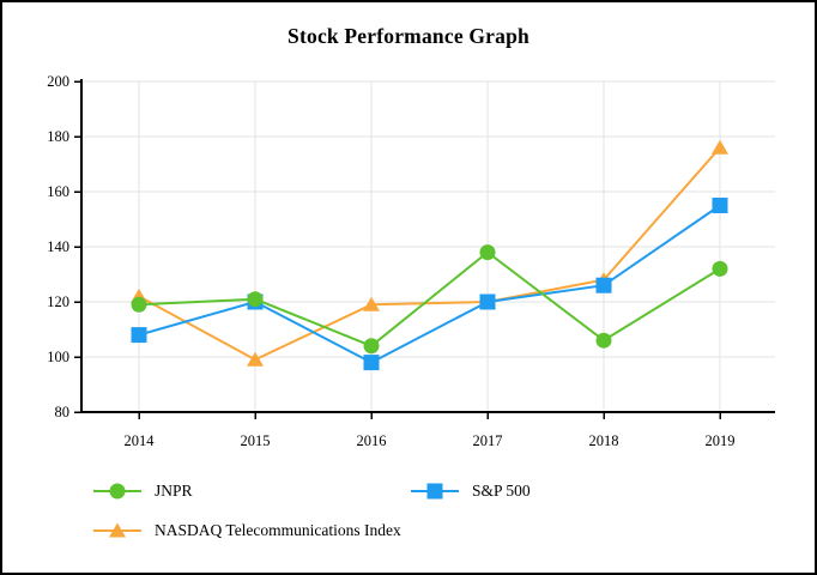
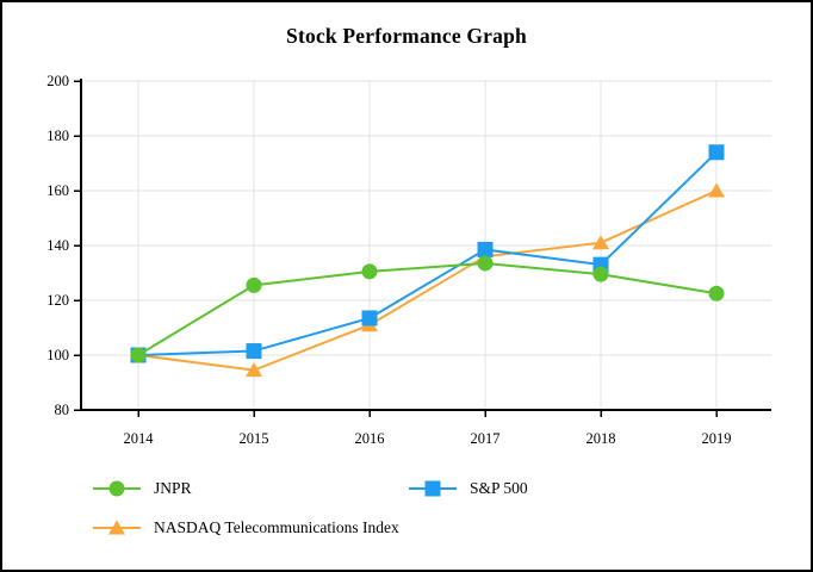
JNPR/2014: 119 -> 100
S&P 500/2014: 108 -> 100
NASDAQ Telecommunications Index/2014: 122 -> 100
JNPR/2015: 121 -> 126
S&P 500/2015: 120 -> 102
NASDAQ Telecommunications Index/2015: 99 -> 94
JNPR/2016: 104 -> 130
S&P 500/2016: 98 -> 114
NASDAQ Telecommunications Index/2016: 119 -> 111
JNPR/2017: 138 -> 134
S&P 500/2017: 120 -> 138
NASDAQ Telecommunications Index/2017: 120 -> 136
JNPR/2018: 106 -> 130
S&P 500/2018: 126 -> 133
NASDAQ Telecommunications Index/2018: 128 -> 141
JNPR/2019: 132 -> 122
S&P 500/2019: 155 -> 174
NASDAQ Telecommunications Index/2019: 176 -> 160
